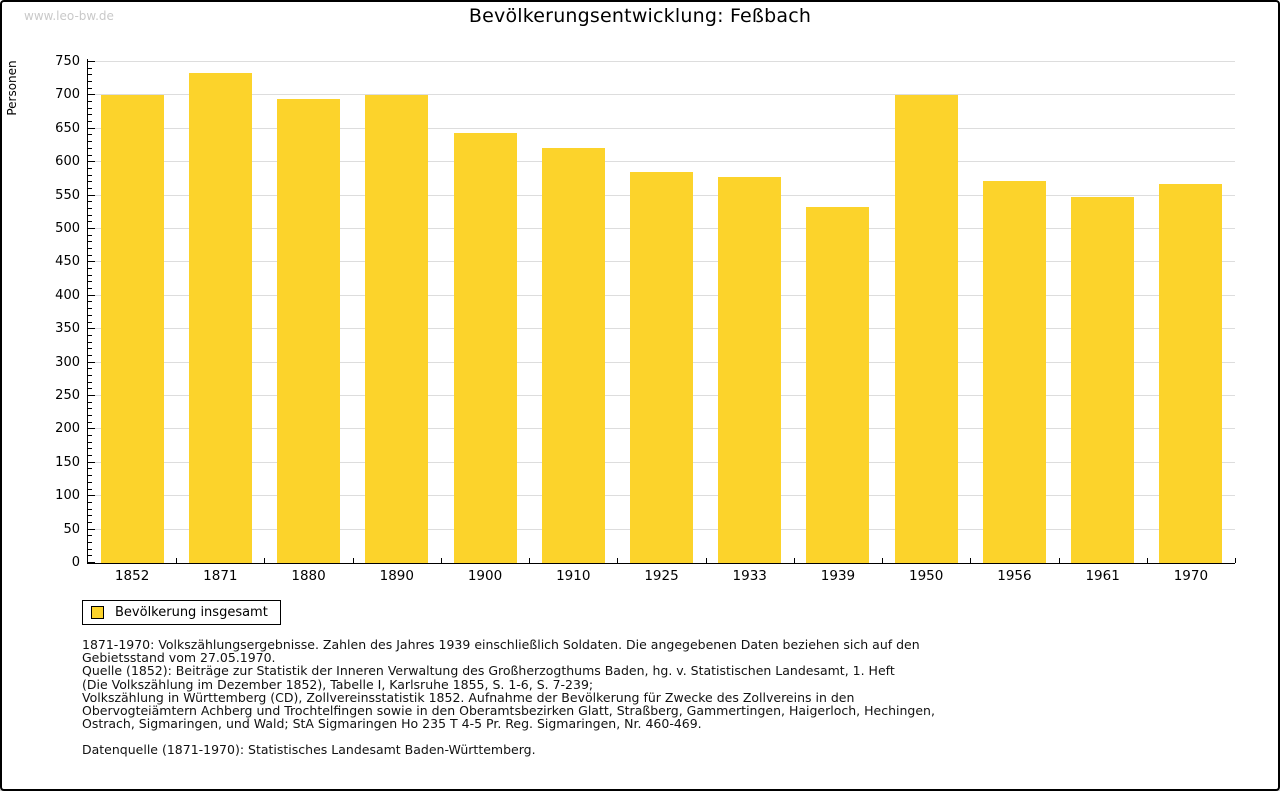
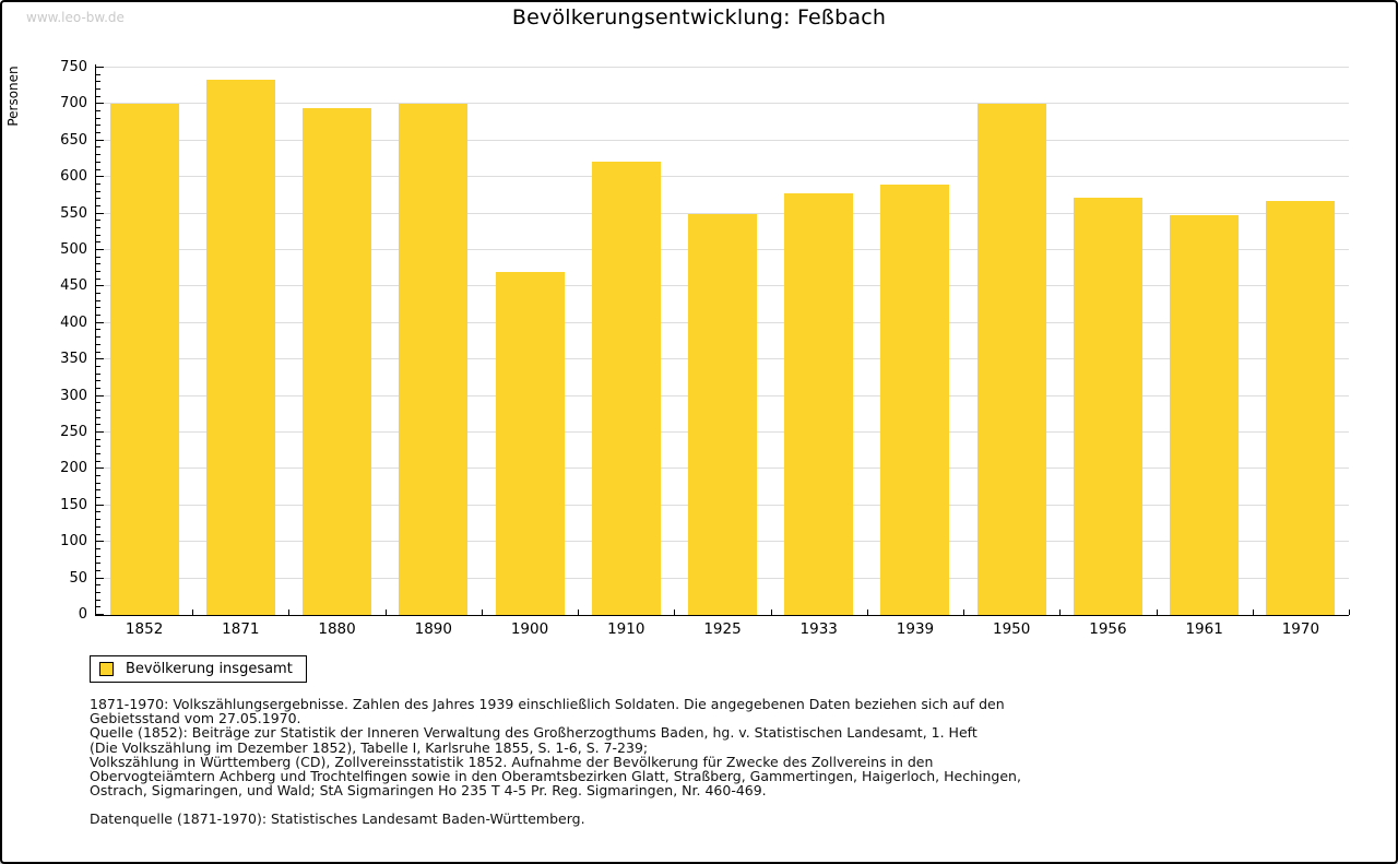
1900: 640 -> 470
1925: 580 -> 550
1939: 530 -> 590
